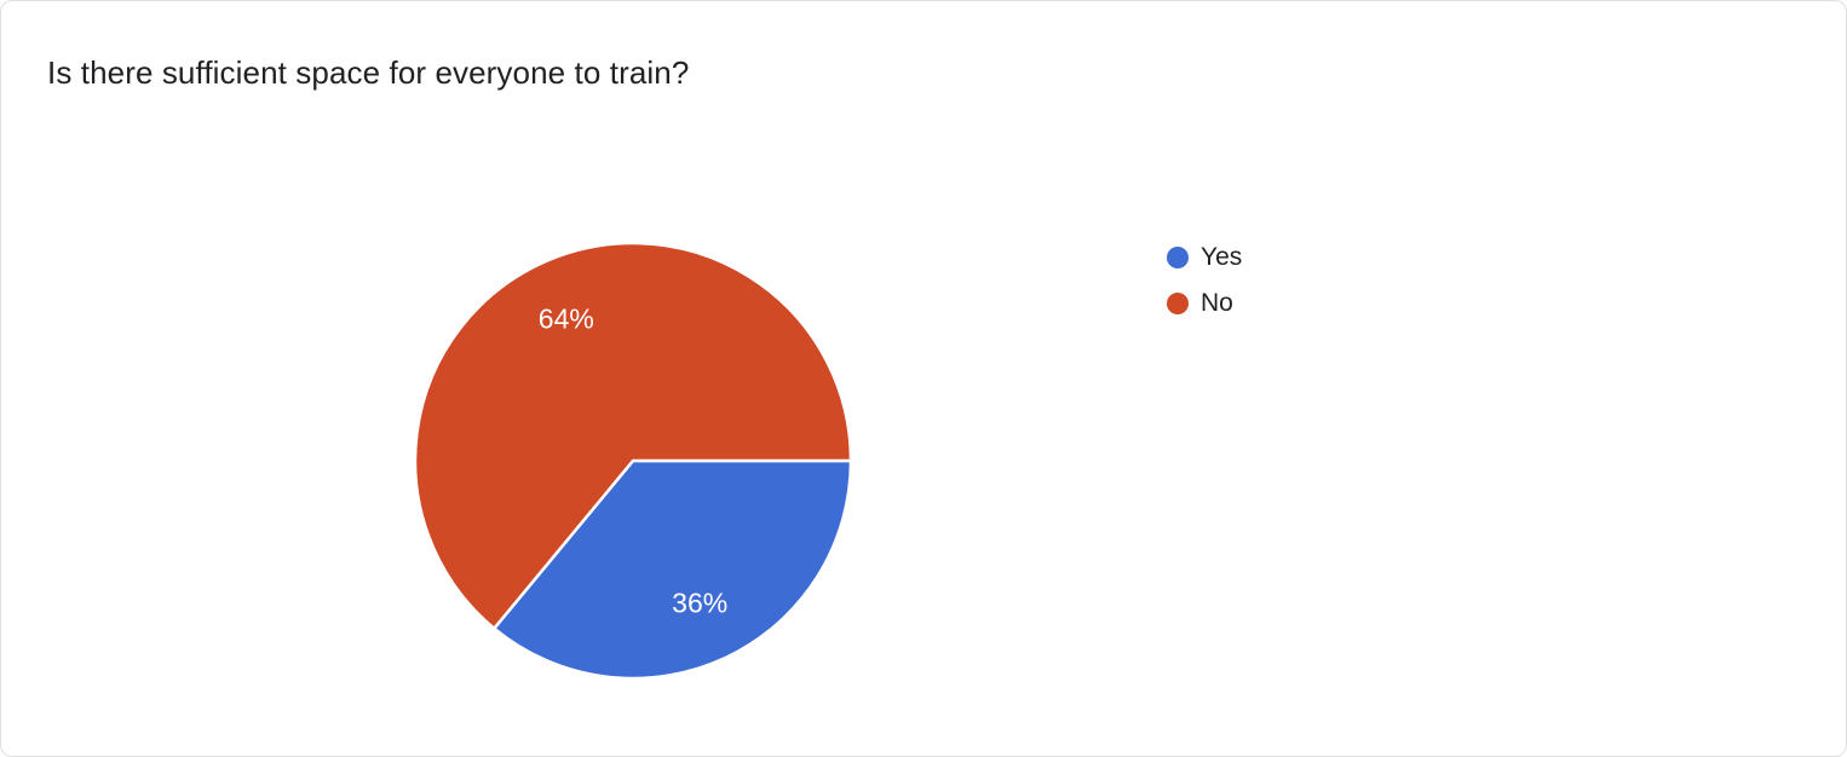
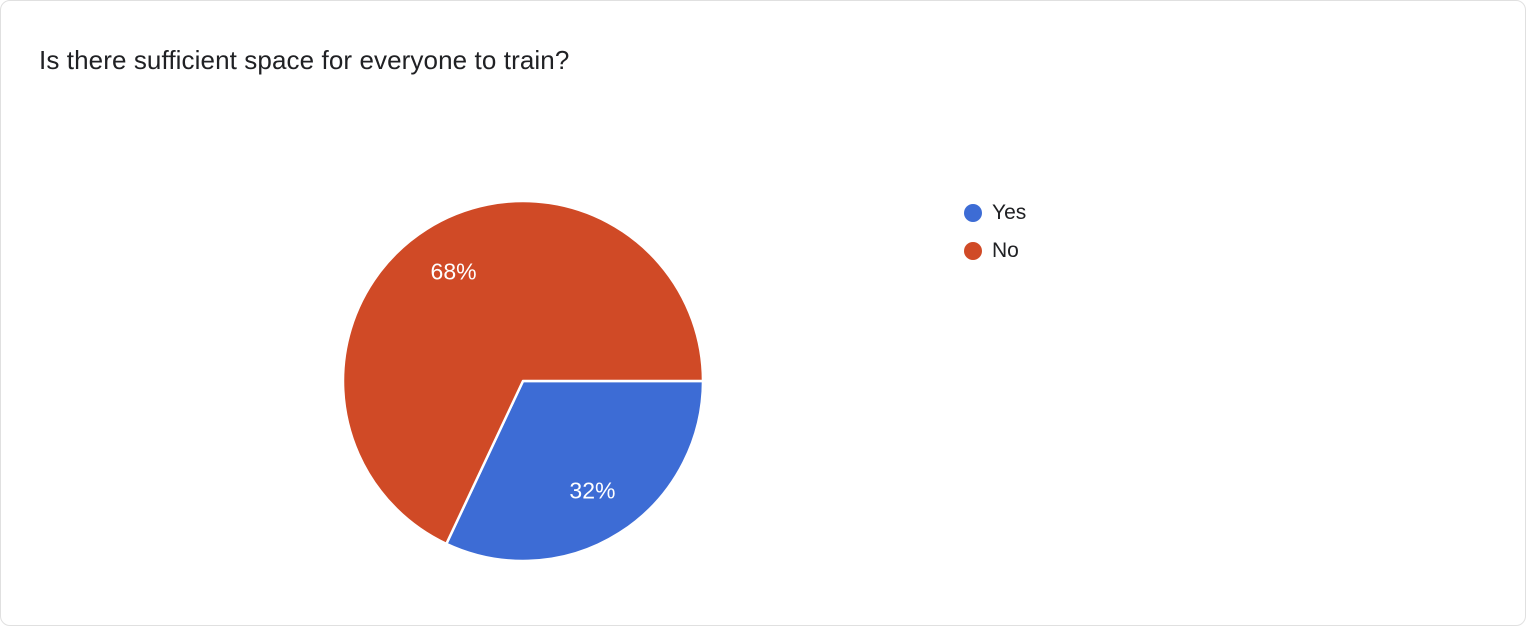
Yes: 36% -> 32%
No: 64% -> 68%
